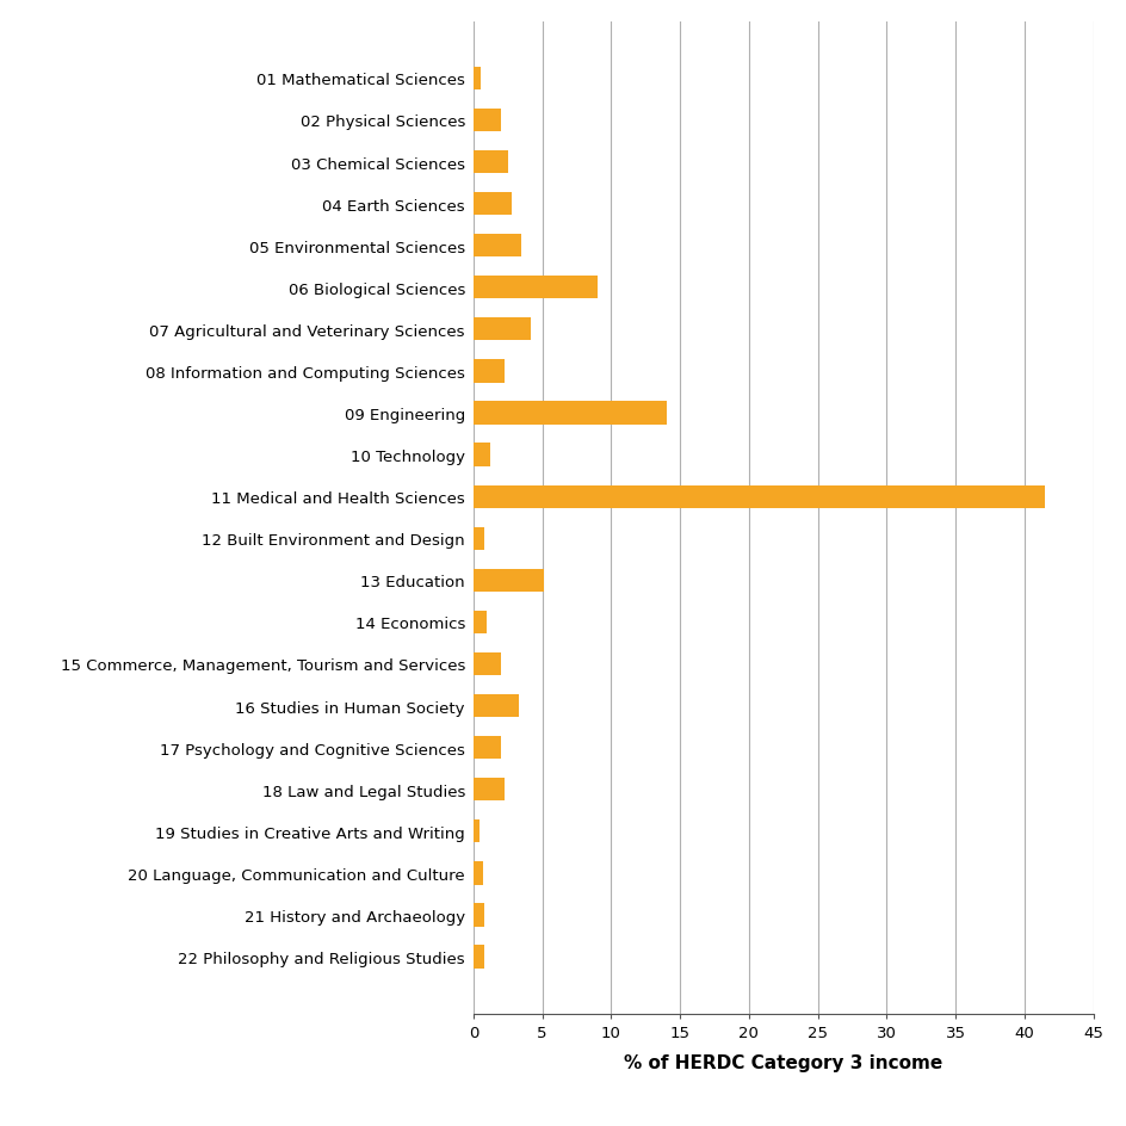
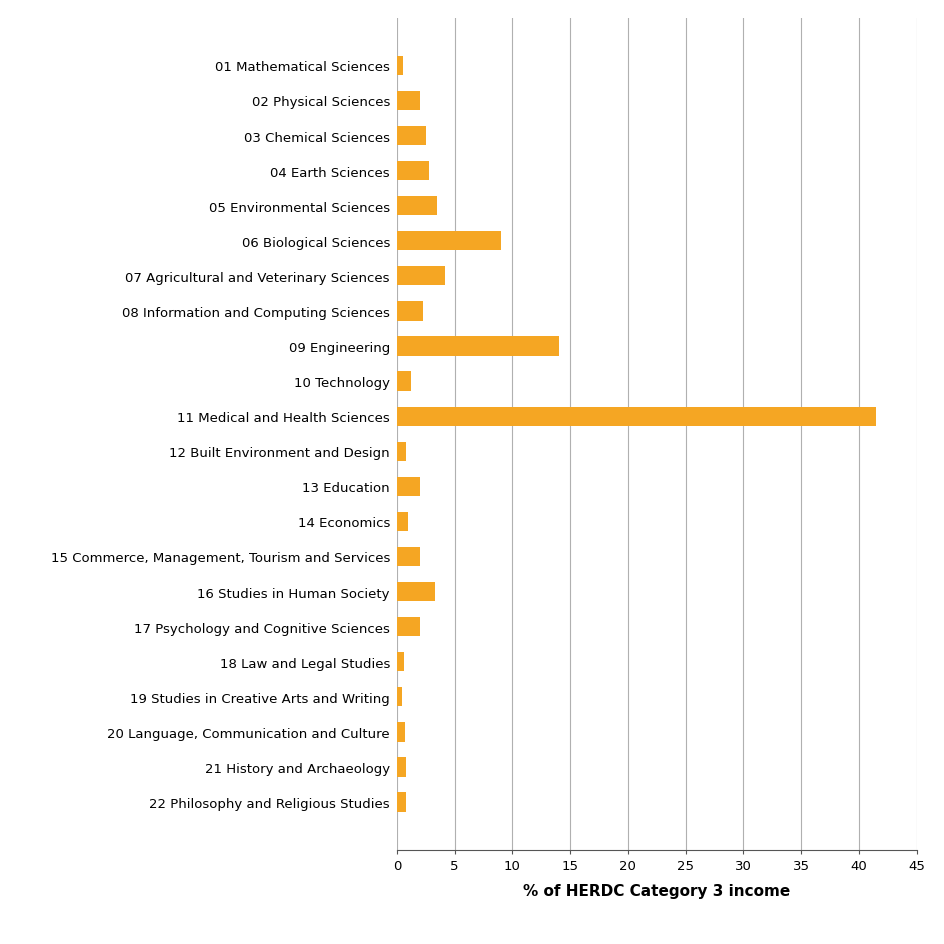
13 Education: 5.1 -> 2.0
18 Law and Legal Studies: 2.3 -> 0.6
